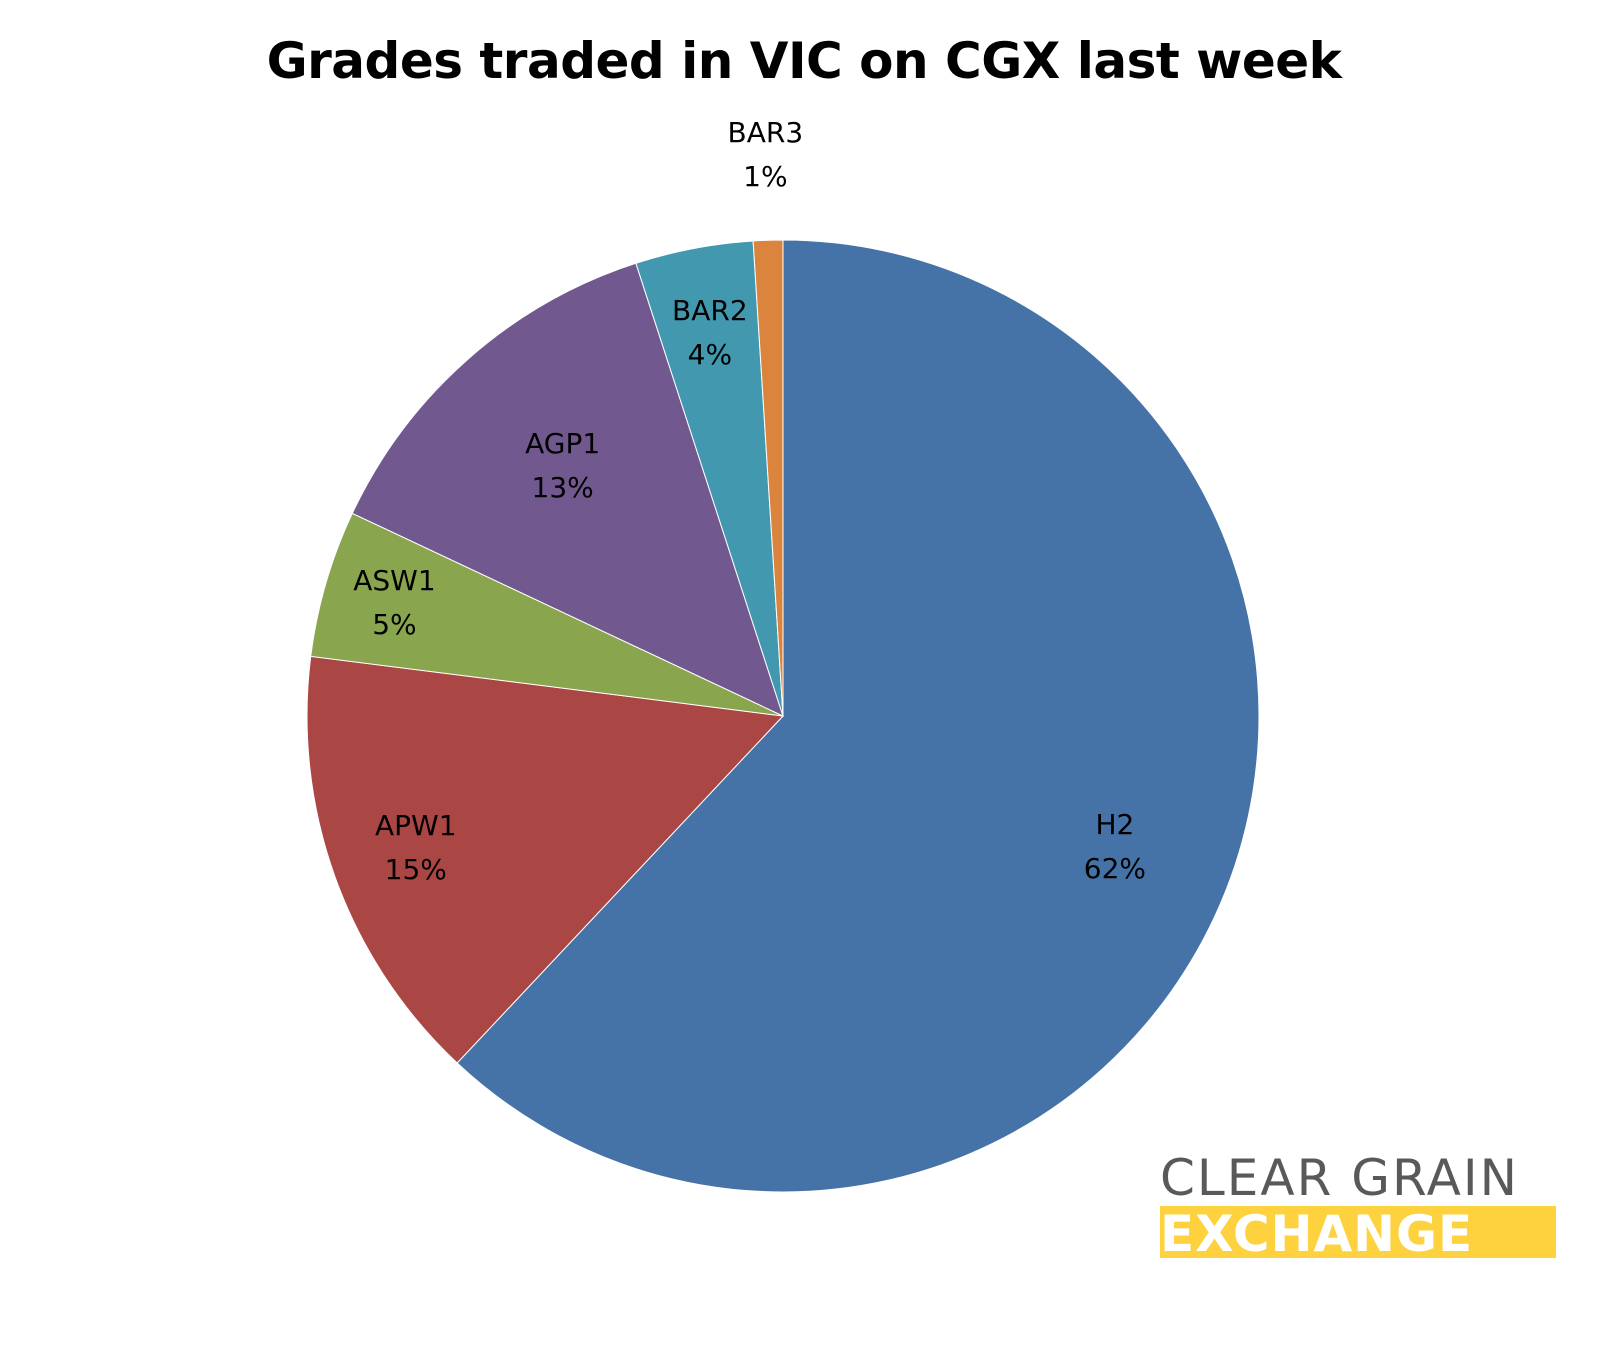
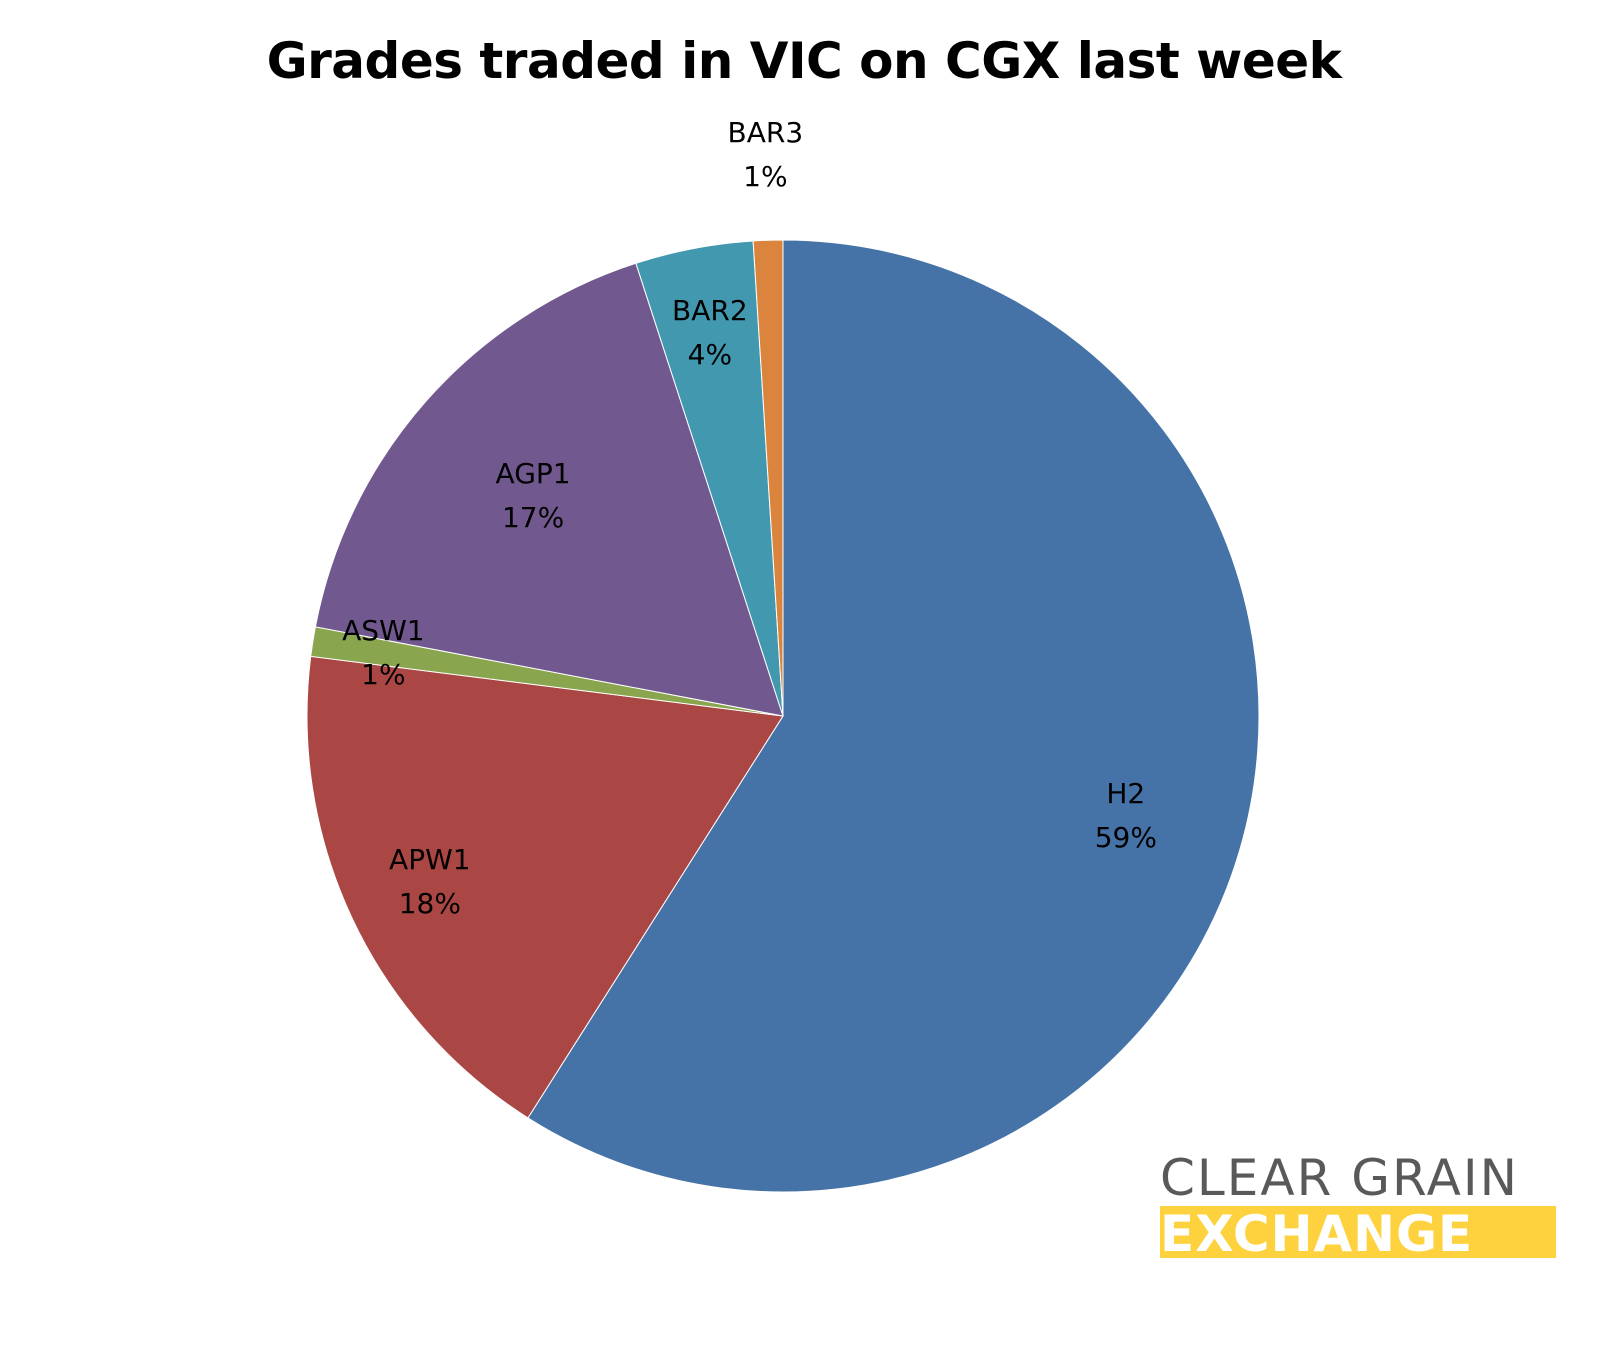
H2: 62% -> 59%
APW1: 15% -> 18%
ASW1: 5% -> 1%
AGP1: 13% -> 17%
